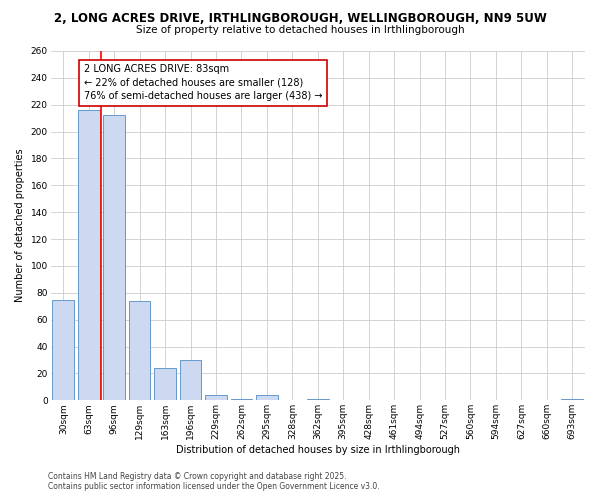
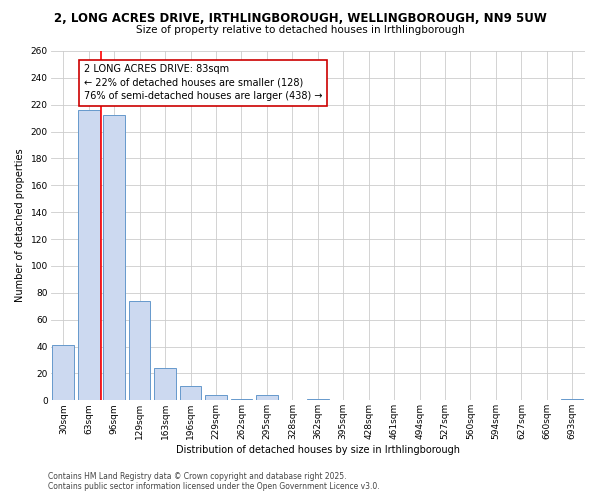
30sqm: 75 -> 41
196sqm: 30 -> 11
